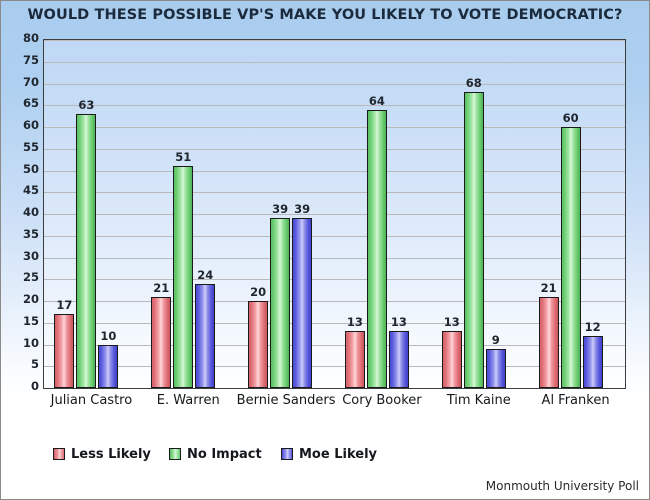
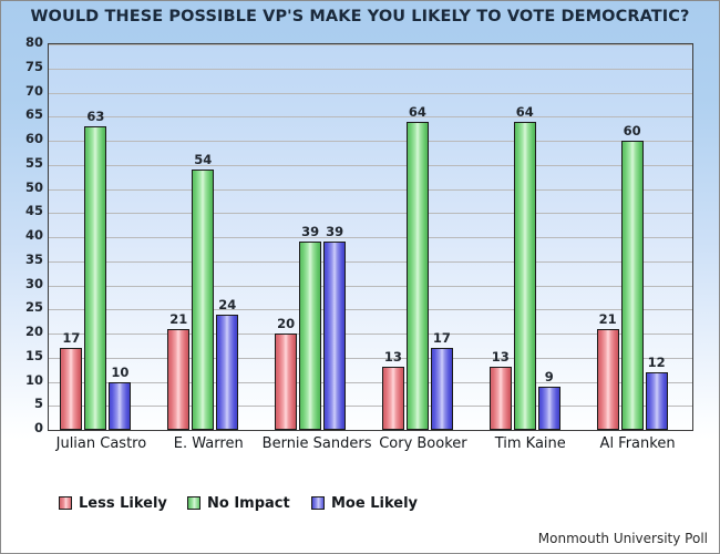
No Impact/E. Warren: 51 -> 54
Moe Likely/Cory Booker: 13 -> 17
No Impact/Tim Kaine: 68 -> 64
